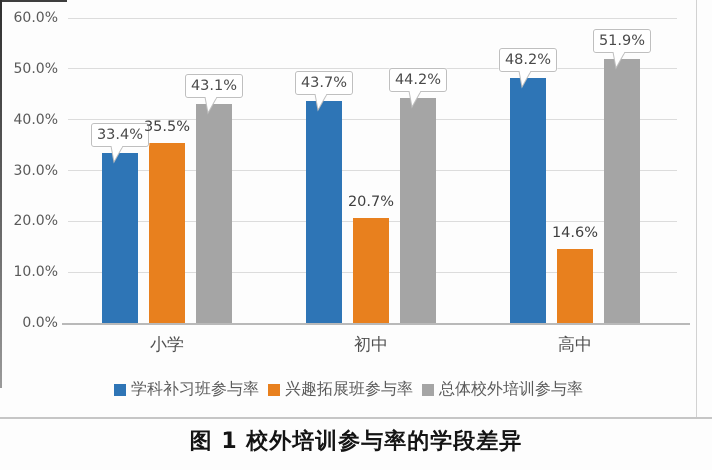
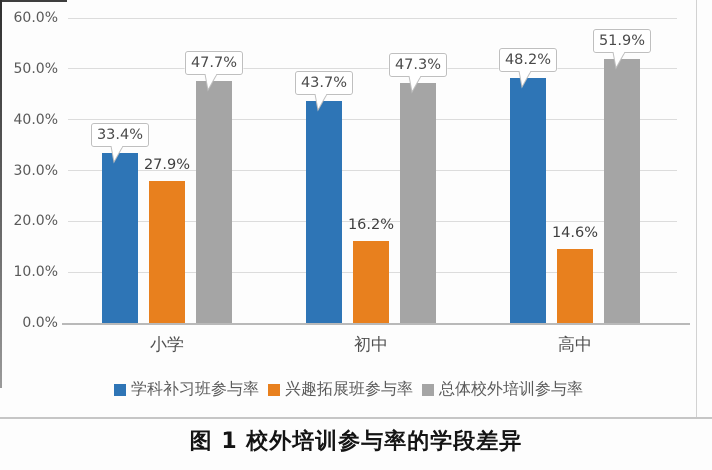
兴趣拓展班参与率/小学: 35.5% -> 27.9%
总体校外培训参与率/小学: 43.1% -> 47.7%
兴趣拓展班参与率/初中: 20.7% -> 16.2%
总体校外培训参与率/初中: 44.2% -> 47.3%
